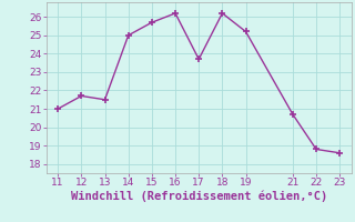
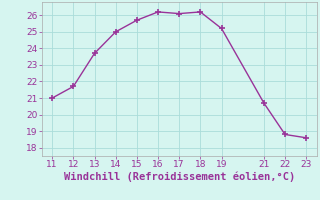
13: 21.5 -> 23.7
17: 23.7 -> 26.1
